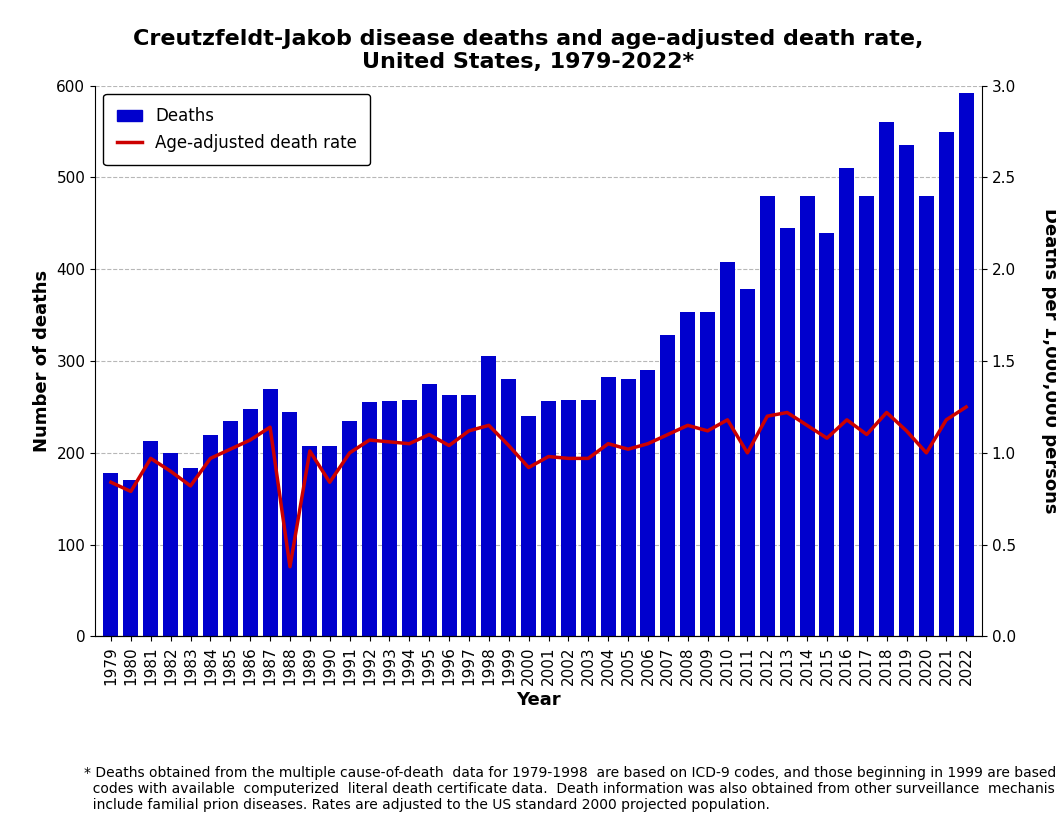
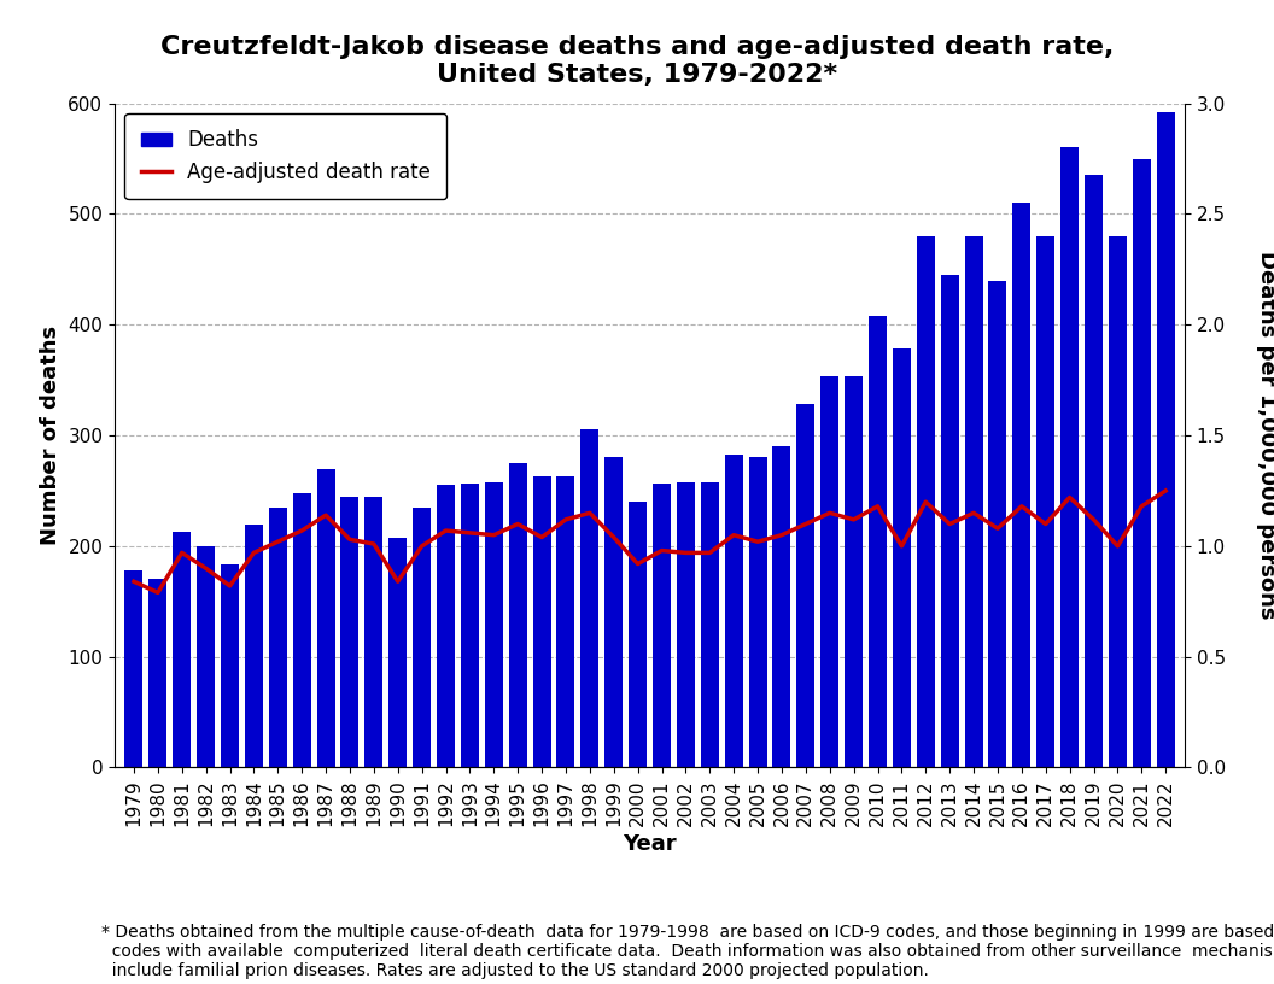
Age-adjusted death rate/1988: 0.38 -> 1.03
Deaths/1989: 208 -> 245
Age-adjusted death rate/2013: 1.22 -> 1.10
